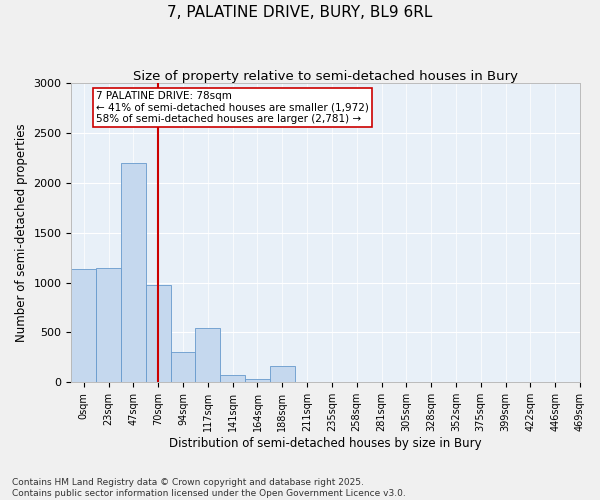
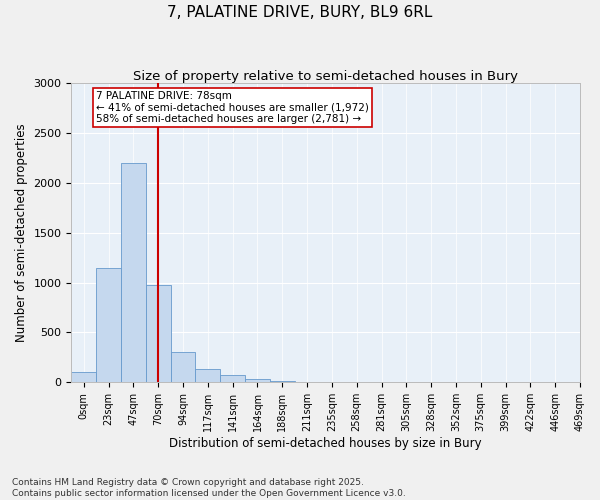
0sqm: 1140 -> 100
117sqm: 540 -> 130
188sqm: 160 -> 10
